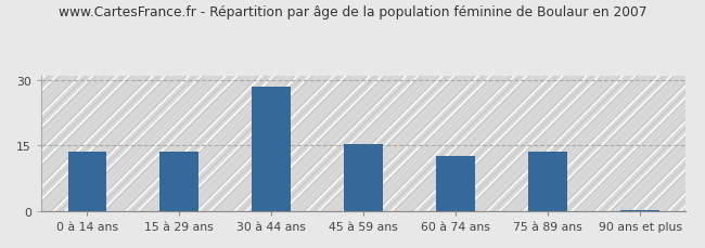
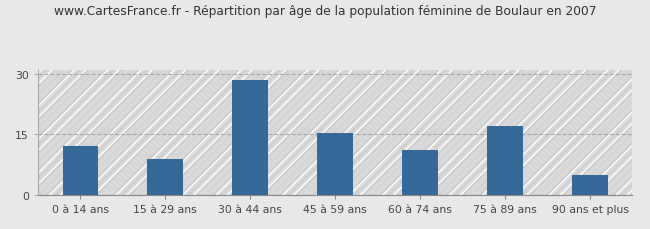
0 à 14 ans: 13.7 -> 12.0
15 à 29 ans: 13.7 -> 9.0
60 à 74 ans: 12.5 -> 11.0
75 à 89 ans: 13.7 -> 17.0
90 ans et plus: 0.3 -> 5.0
